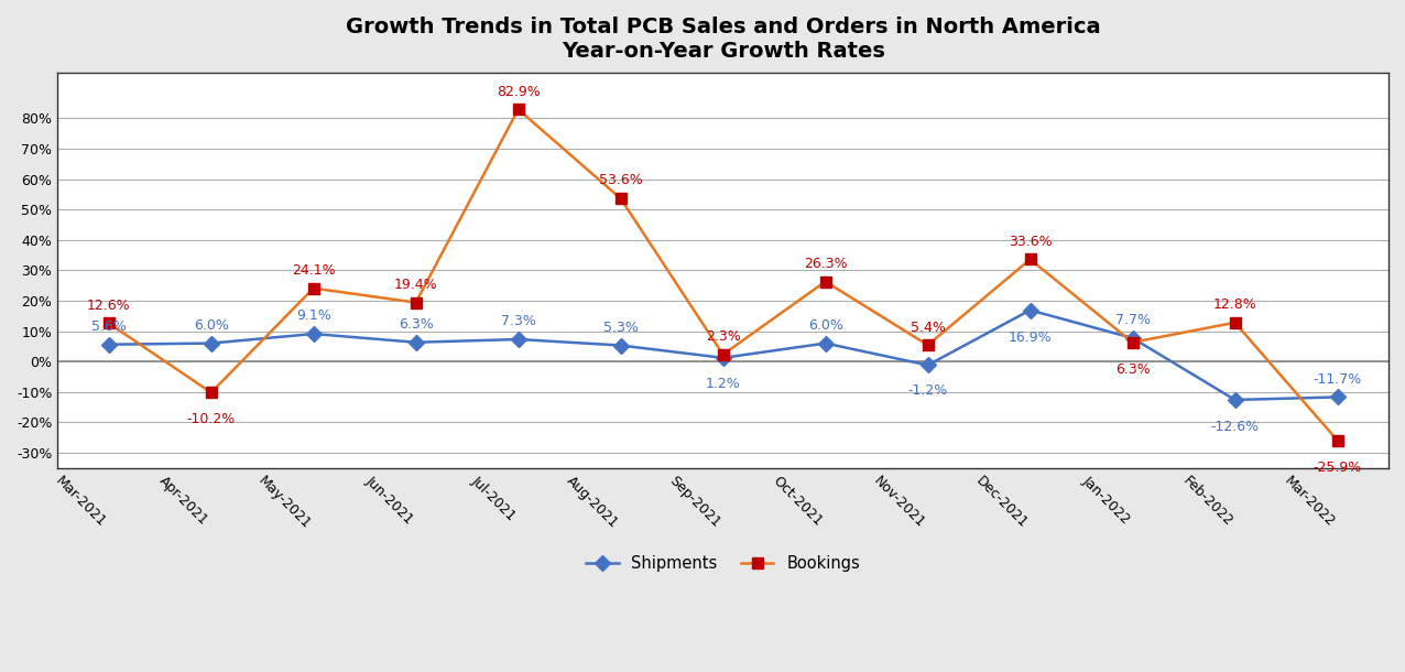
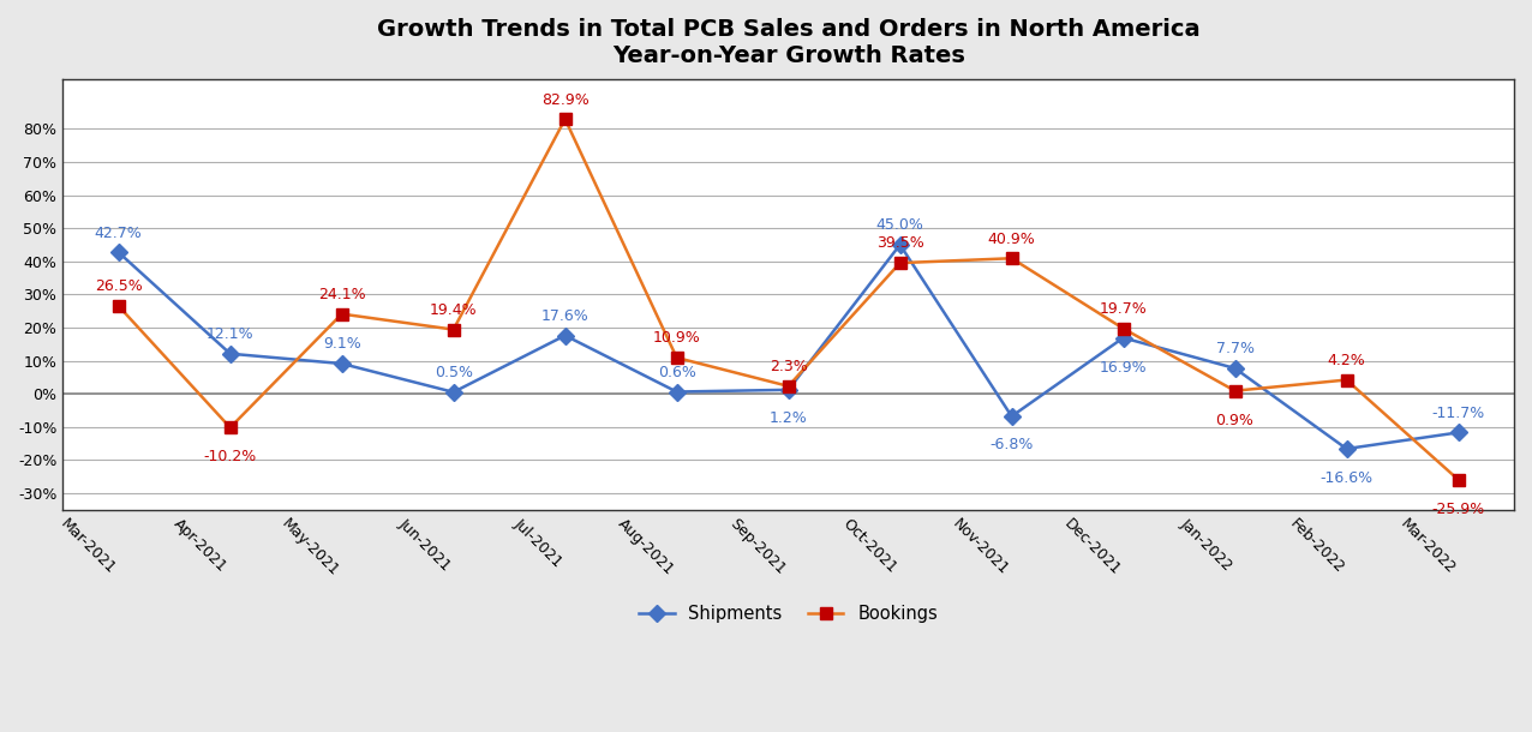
Shipments/Mar-2021: 5.6% -> 42.7%
Bookings/Mar-2021: 12.6% -> 26.5%
Shipments/Apr-2021: 6.0% -> 12.1%
Shipments/Jun-2021: 6.3% -> 0.5%
Shipments/Jul-2021: 7.3% -> 17.6%
Shipments/Aug-2021: 5.3% -> 0.6%
Bookings/Aug-2021: 53.6% -> 10.9%
Shipments/Oct-2021: 6.0% -> 45.0%
Bookings/Oct-2021: 26.3% -> 39.5%
Shipments/Nov-2021: -1.2% -> -6.8%
Bookings/Nov-2021: 5.4% -> 40.9%
Bookings/Dec-2021: 33.6% -> 19.7%
Bookings/Jan-2022: 6.3% -> 0.9%
Shipments/Feb-2022: -12.6% -> -16.6%
Bookings/Feb-2022: 12.8% -> 4.2%
